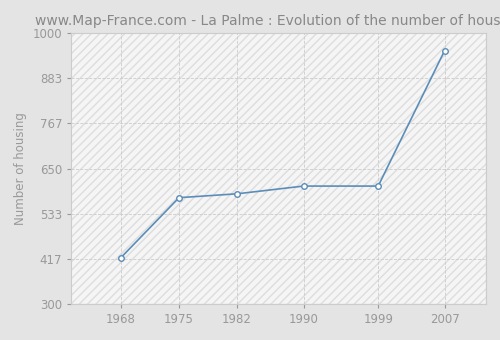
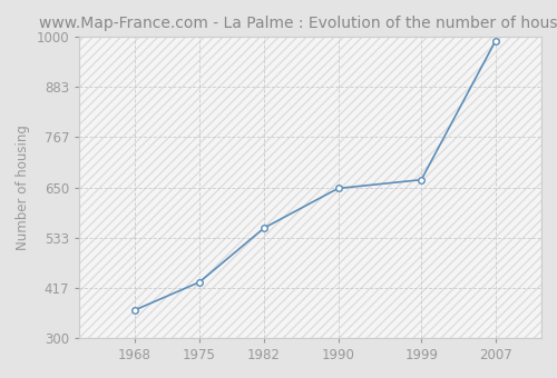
1968: 420 -> 365
1975: 575 -> 430
1982: 585 -> 556
1990: 605 -> 648
1999: 605 -> 668
2007: 955 -> 990
